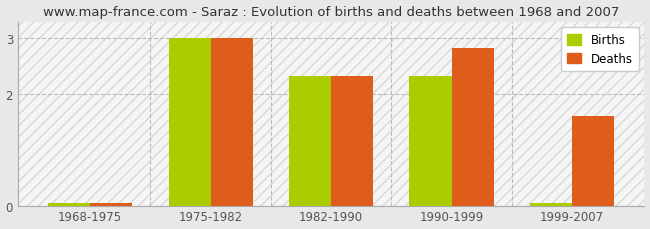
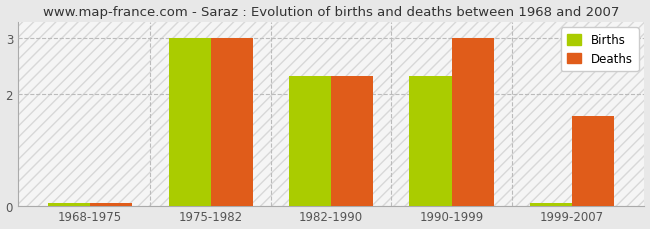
Deaths/1990-1999: 2.82 -> 3.00
